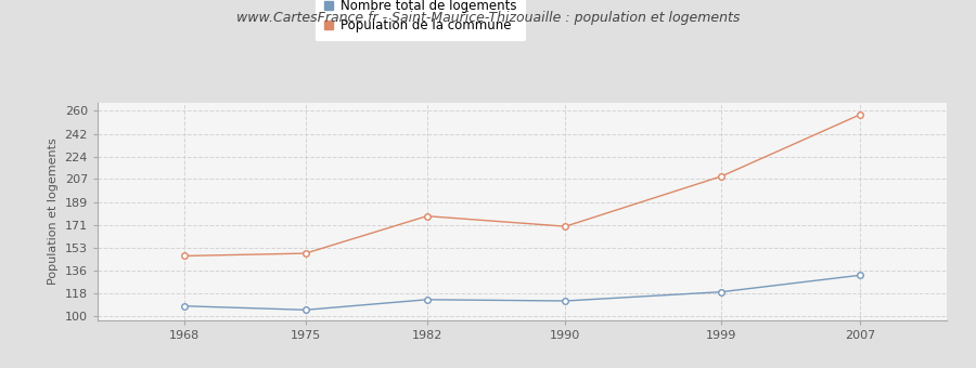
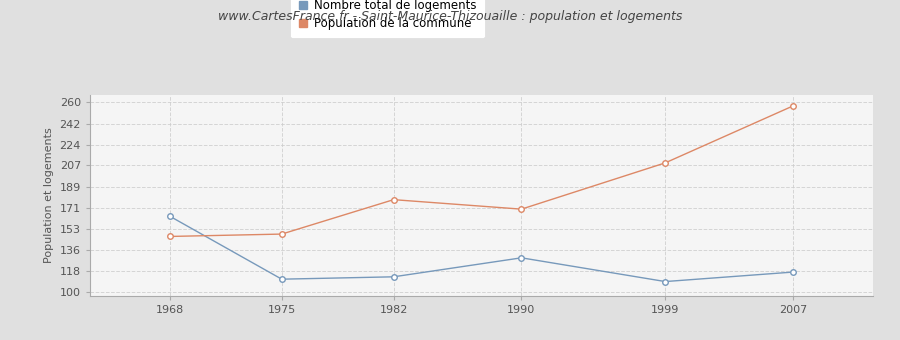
Nombre total de logements/1968: 108 -> 164
Nombre total de logements/1975: 105 -> 111
Nombre total de logements/1990: 112 -> 129
Nombre total de logements/1999: 119 -> 109
Nombre total de logements/2007: 132 -> 117
